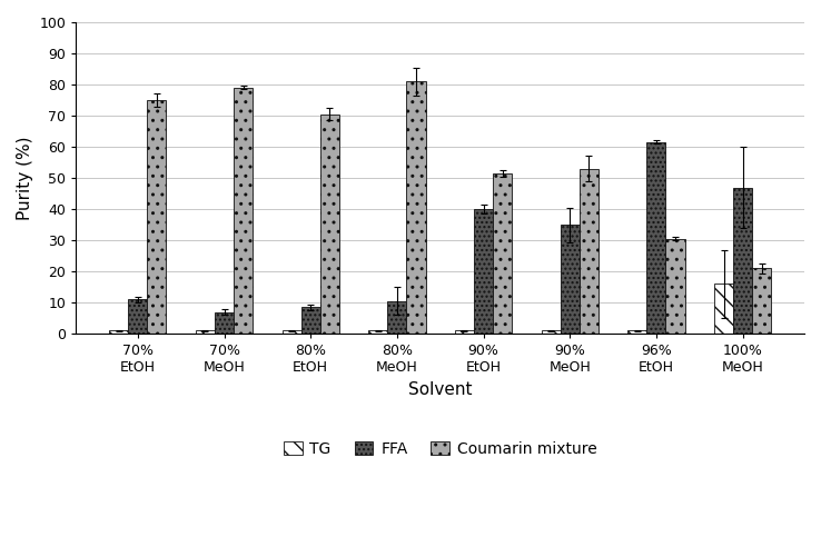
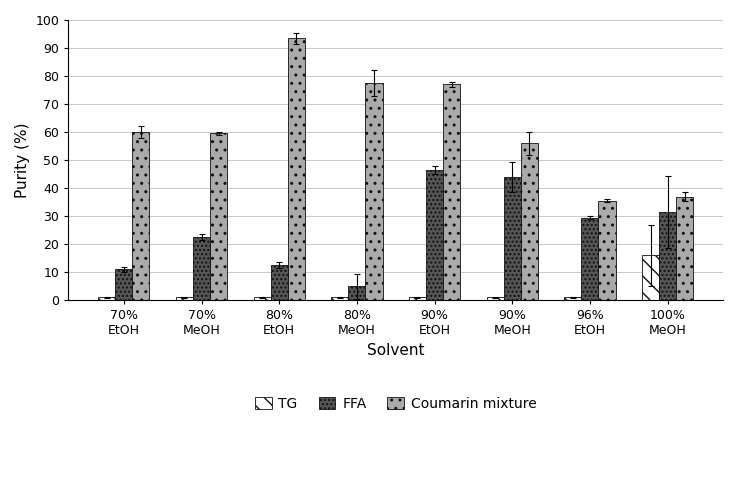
Coumarin mixture/70% EtOH: 75.0 -> 60.0
FFA/70% MeOH: 7.0 -> 22.5
Coumarin mixture/70% MeOH: 79.0 -> 59.5
FFA/80% EtOH: 8.5 -> 12.5
Coumarin mixture/80% EtOH: 70.5 -> 93.5
FFA/80% MeOH: 10.5 -> 5.0
Coumarin mixture/80% MeOH: 81.0 -> 77.5
FFA/90% EtOH: 40.0 -> 46.5
Coumarin mixture/90% EtOH: 51.5 -> 77.0
FFA/90% MeOH: 35.0 -> 44.0
Coumarin mixture/90% MeOH: 53.0 -> 56.0
FFA/96% EtOH: 61.5 -> 29.5
Coumarin mixture/96% EtOH: 30.5 -> 35.5
FFA/100% MeOH: 47.0 -> 31.5
Coumarin mixture/100% MeOH: 21.0 -> 37.0
